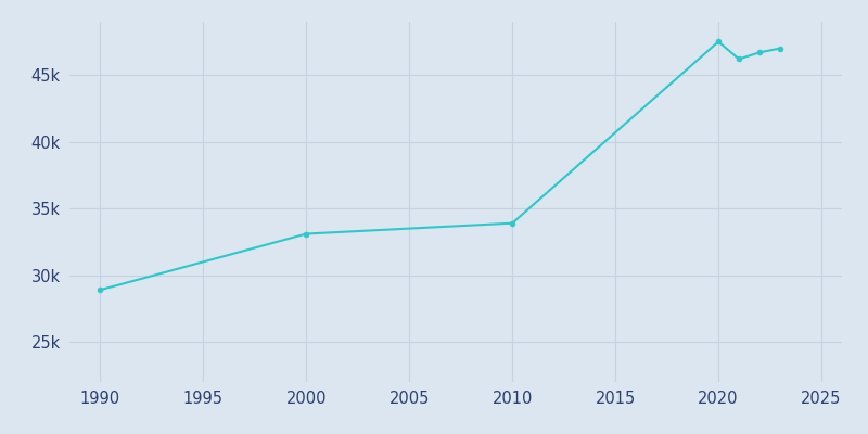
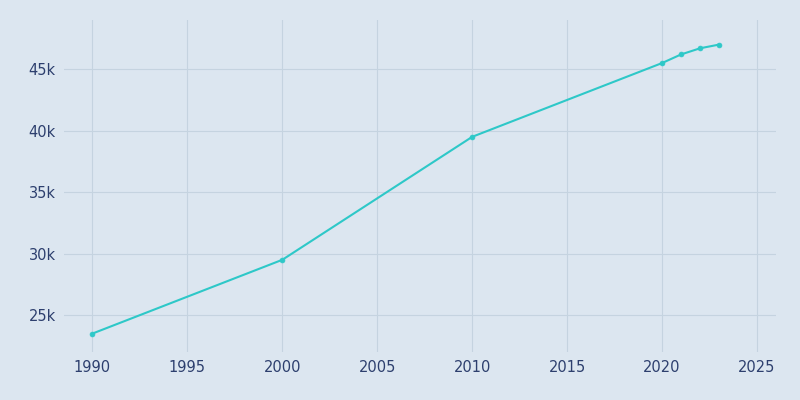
1990: 28.9k -> 23.5k
2000: 33.1k -> 29.5k
2010: 33.9k -> 39.5k
2020: 47.5k -> 45.5k
